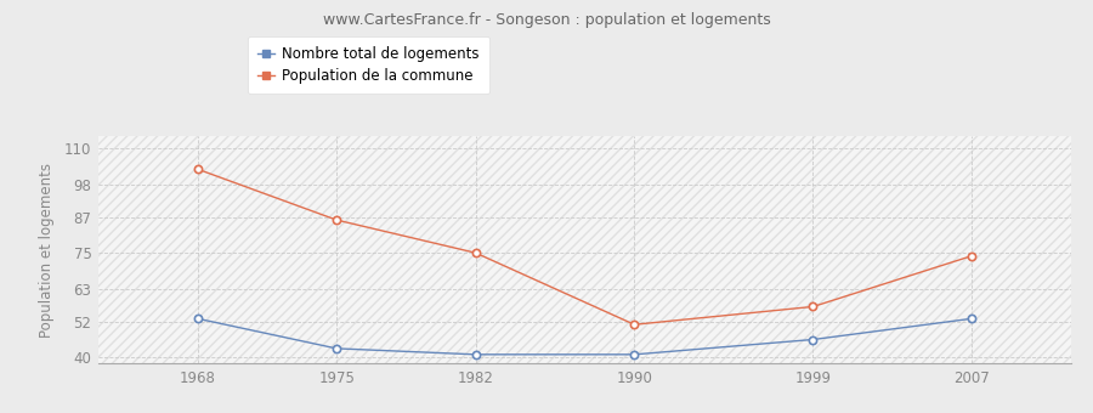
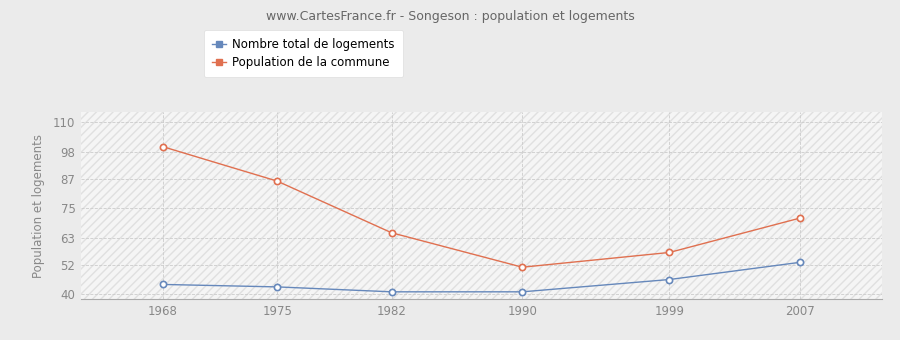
Nombre total de logements/1968: 53 -> 44
Population de la commune/1968: 103 -> 100
Population de la commune/1982: 75 -> 65
Population de la commune/2007: 74 -> 71
